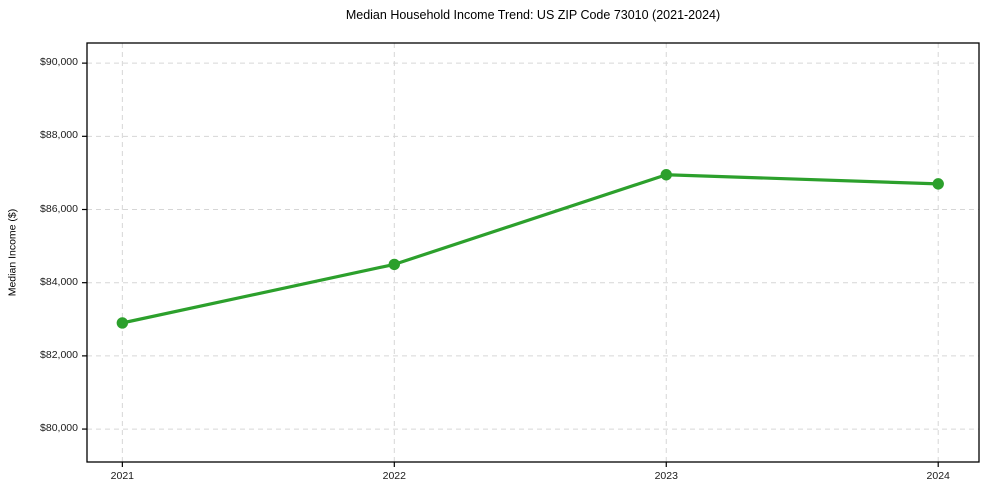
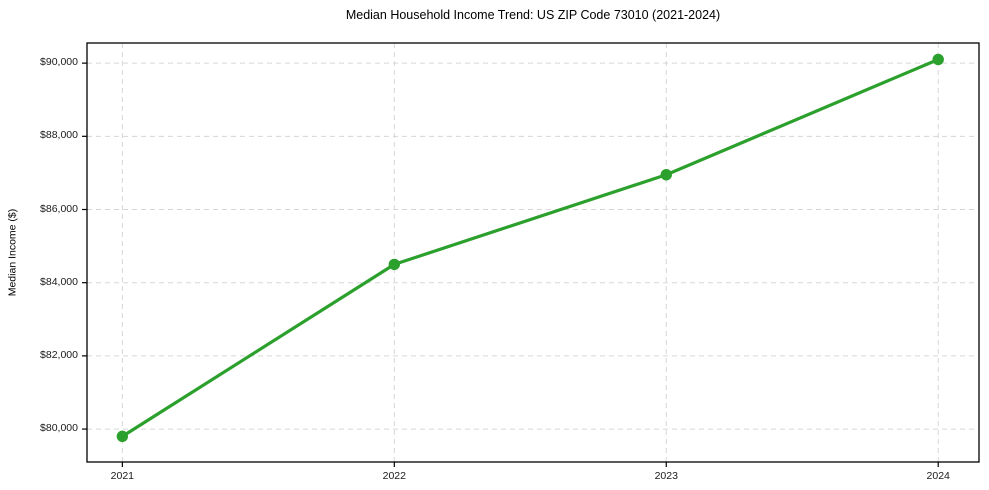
2021: $82900 -> $79800
2024: $86700 -> $90100
